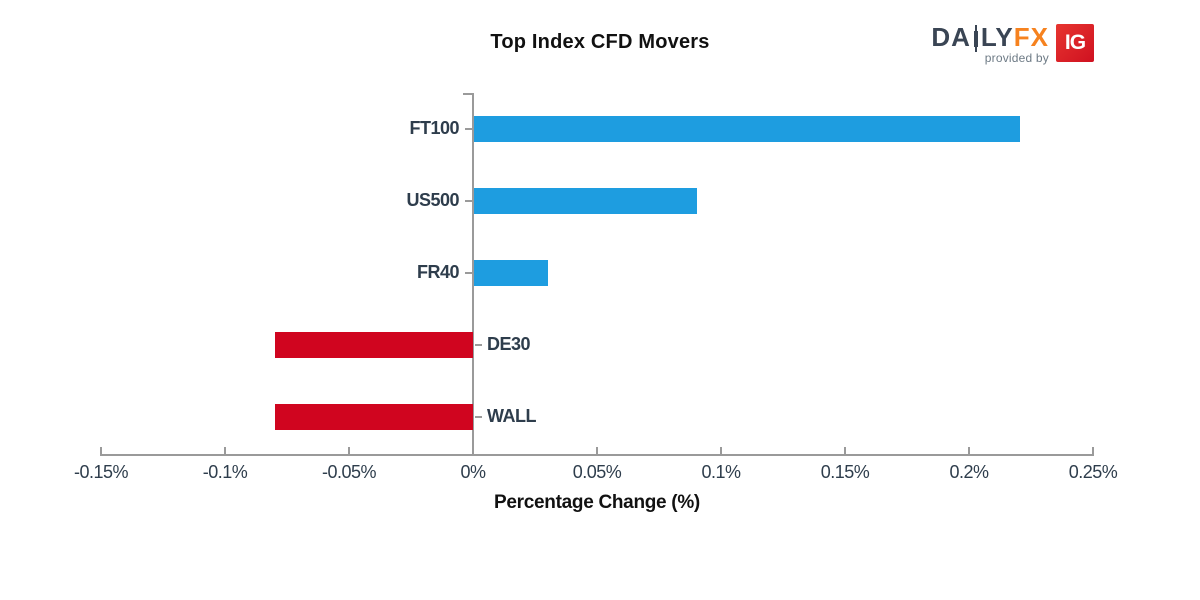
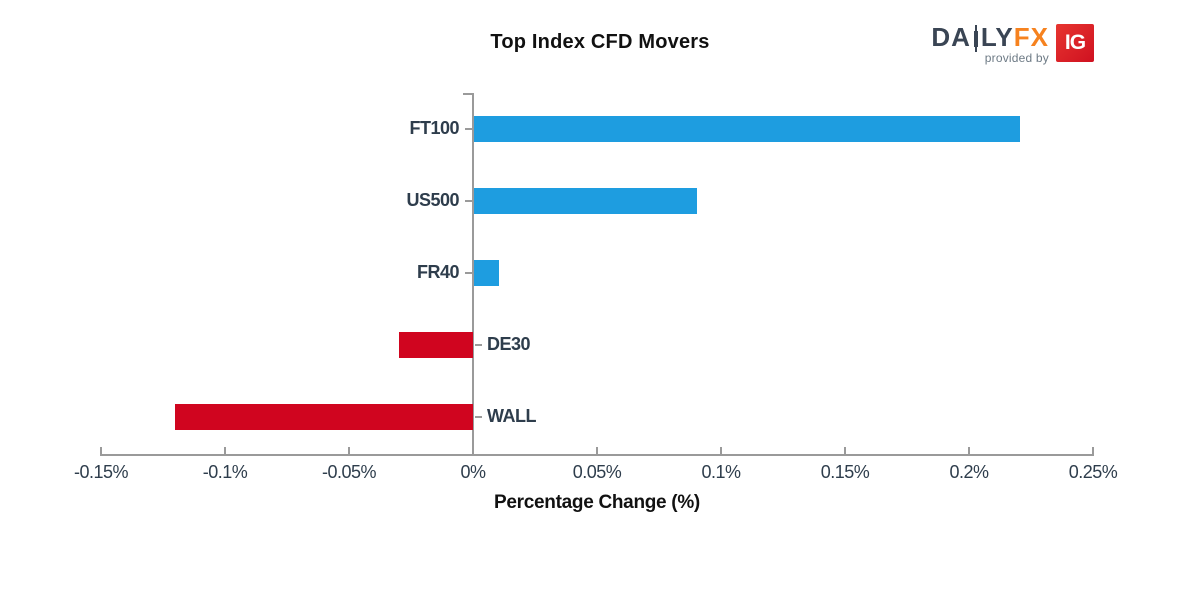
FR40: 0.03% -> 0.01%
DE30: -0.08% -> -0.03%
WALL: -0.08% -> -0.12%
